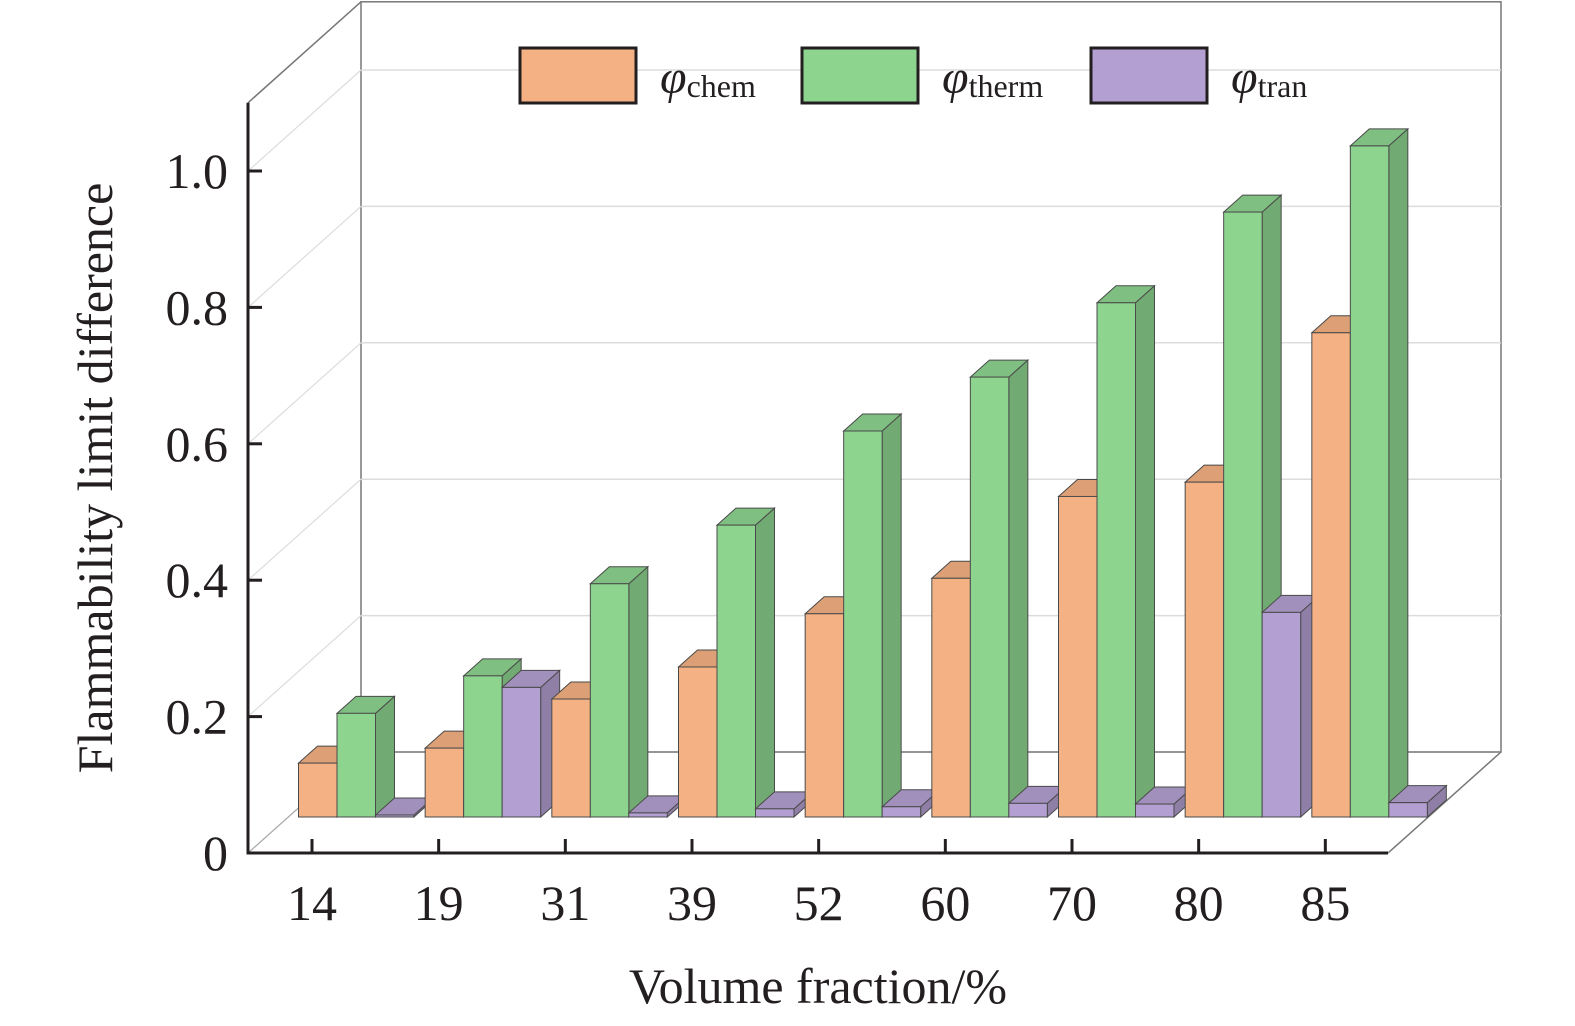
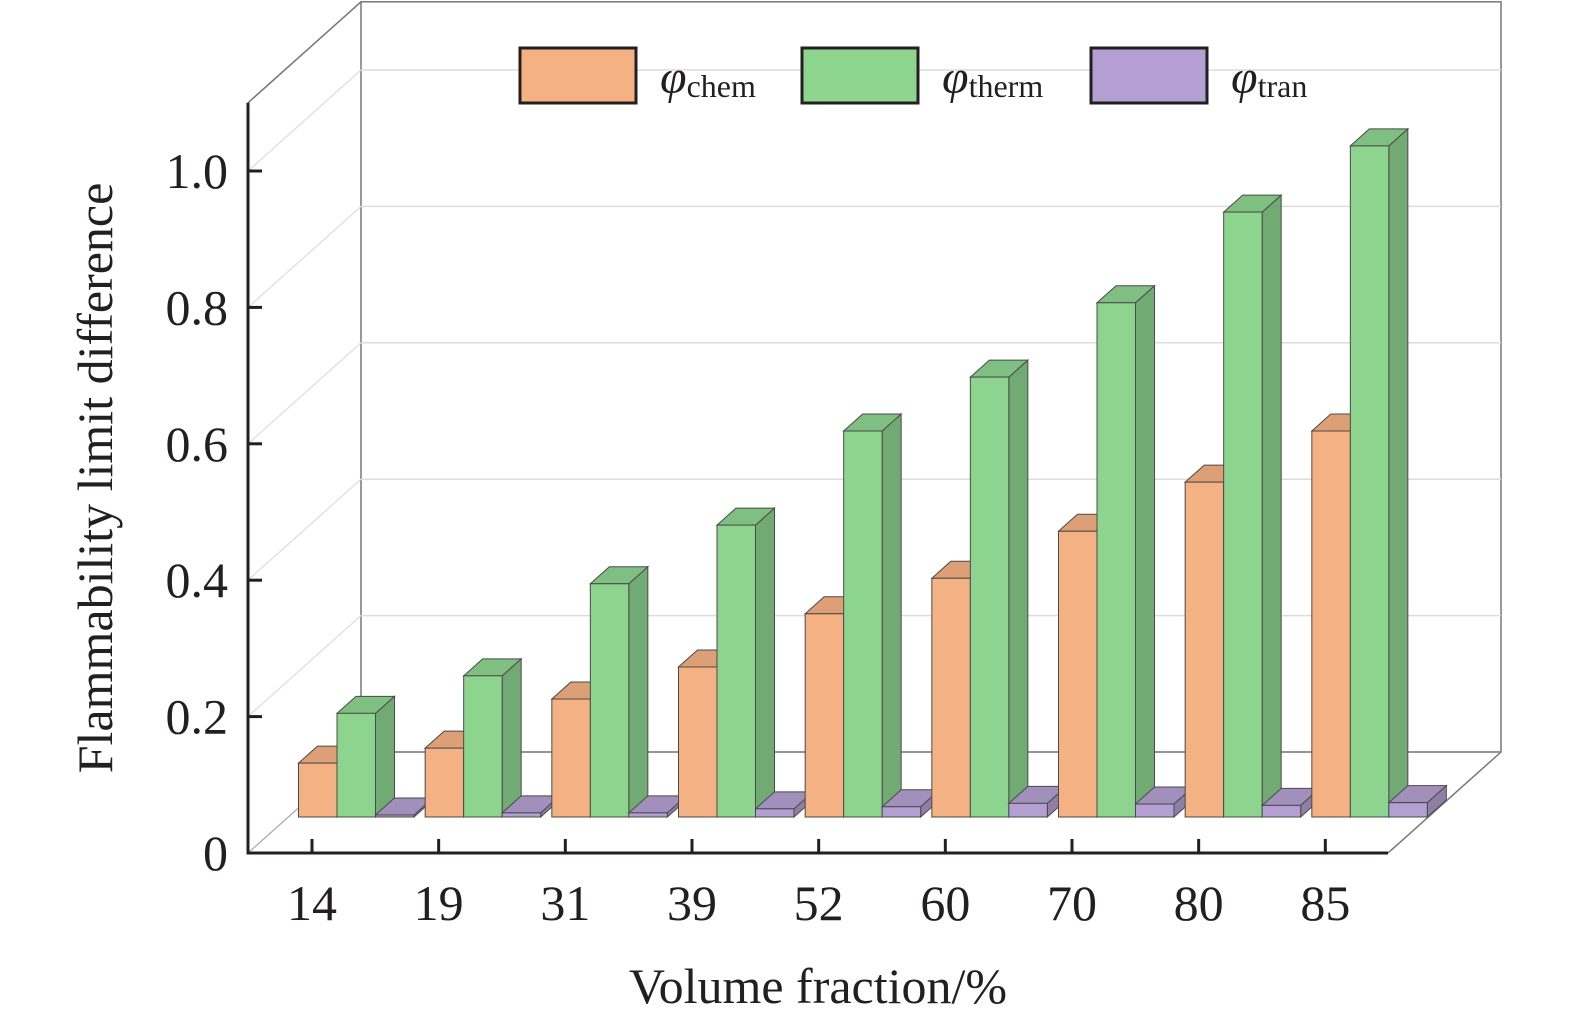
tran/19: 0.19 -> 0.01
chem/70: 0.47 -> 0.42
tran/80: 0.30 -> 0.02
chem/85: 0.71 -> 0.57
